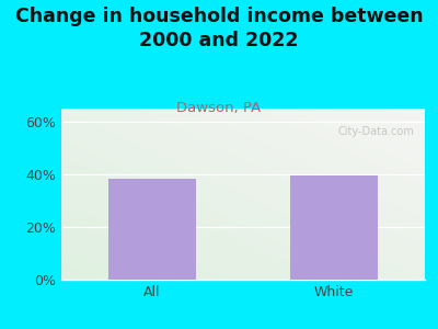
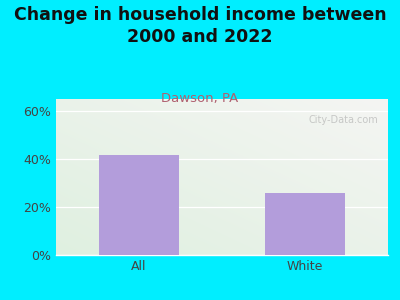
All: 38.5% -> 41.5%
White: 39.5% -> 26.0%
